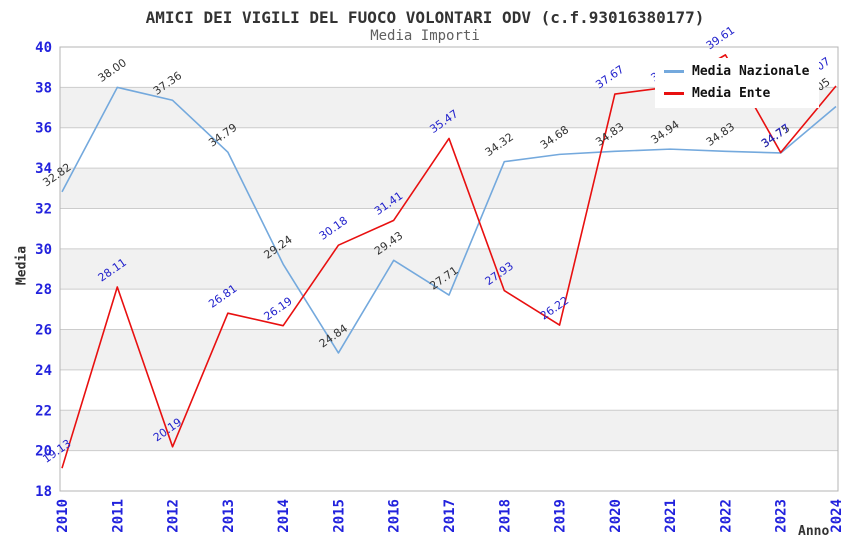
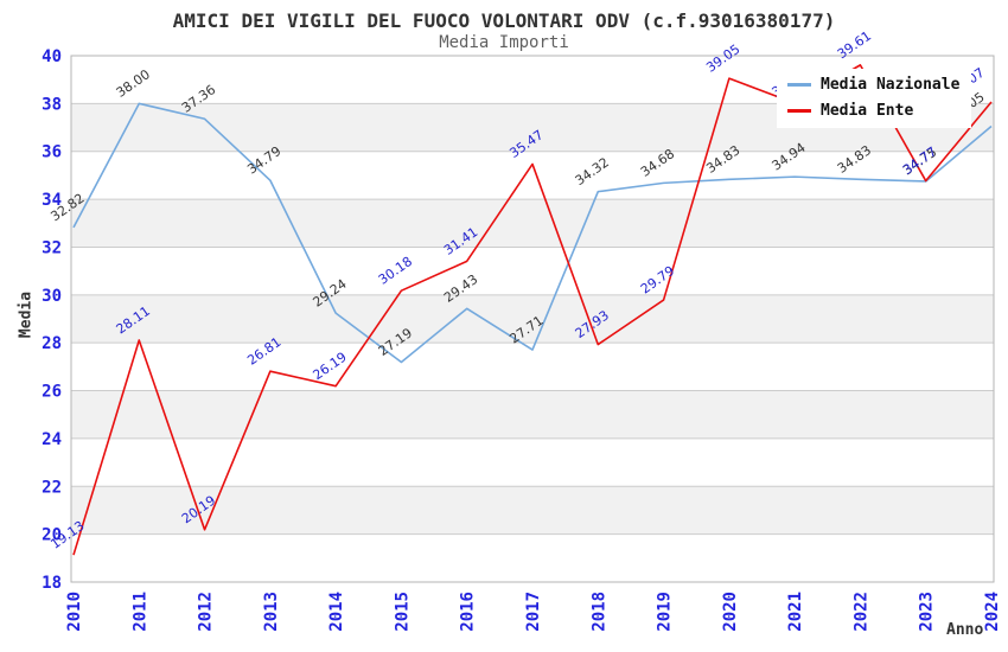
Media Nazionale/2015: 24.84 -> 27.19
Media Ente/2019: 26.22 -> 29.79
Media Ente/2020: 37.67 -> 39.05
